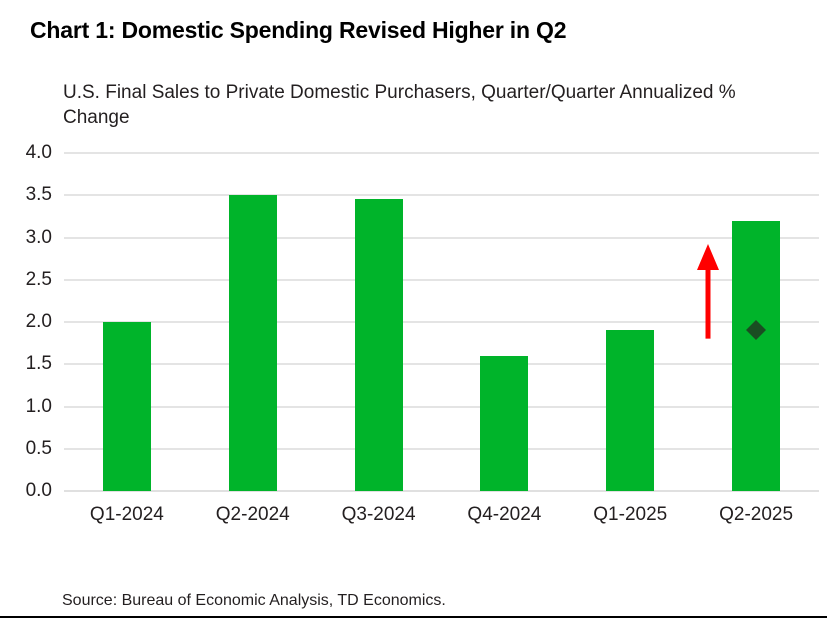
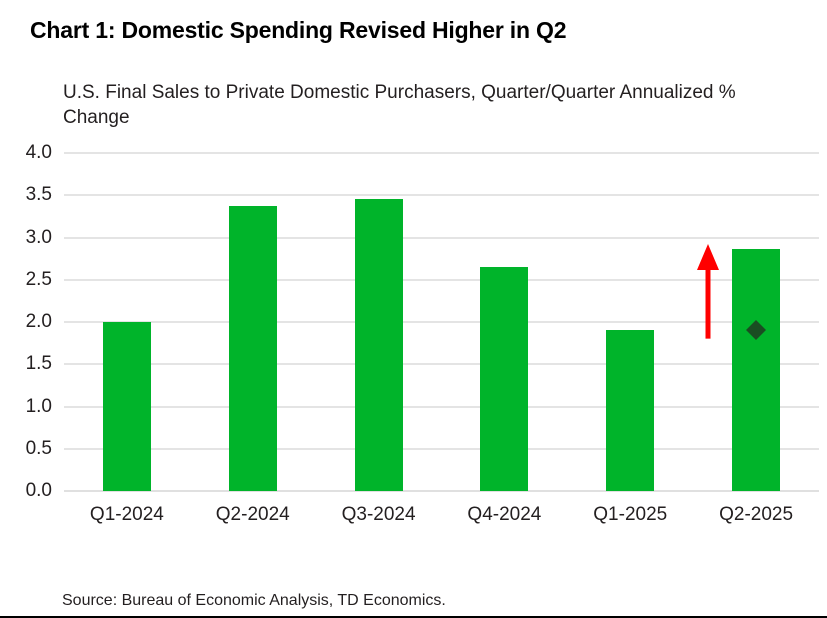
Q2-2024: 3.5 -> 3.4
Q4-2024: 1.6 -> 2.6
Q2-2025: 3.2 -> 2.9
